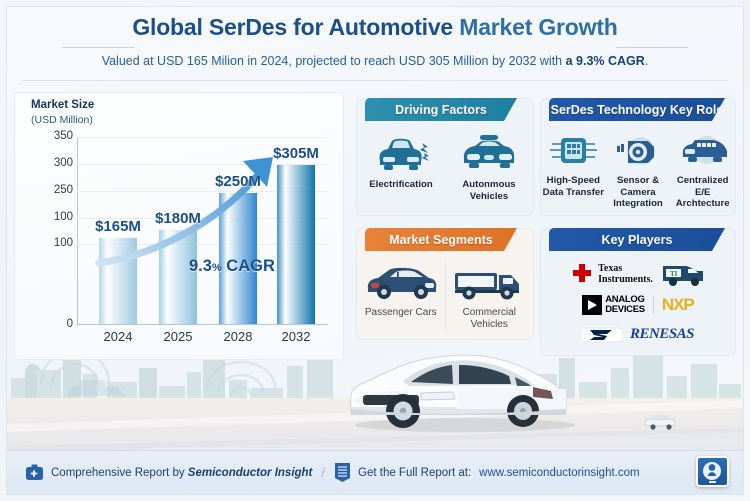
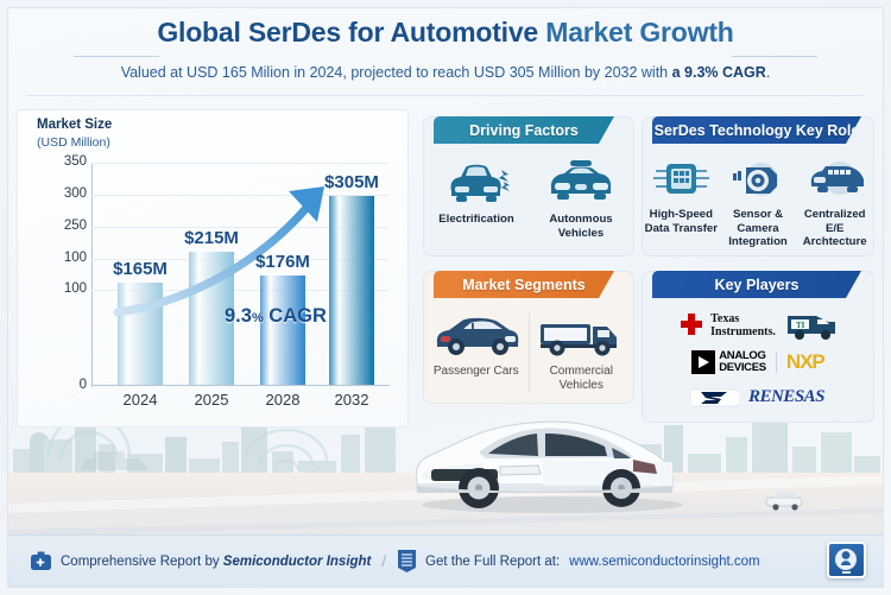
2025: $180M -> $215M
2028: $250M -> $176M
